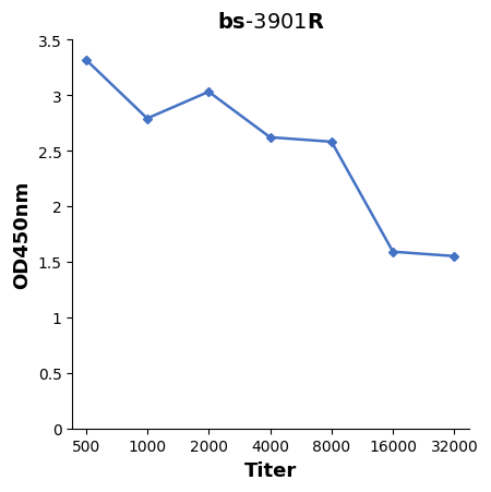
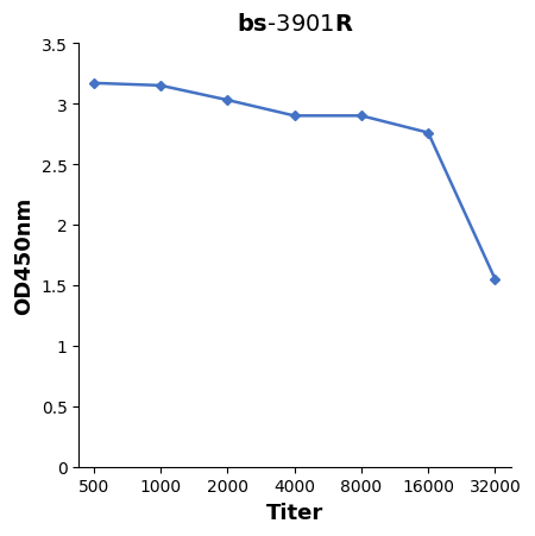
500: 3.32 -> 3.17
1000: 2.79 -> 3.15
4000: 2.62 -> 2.90
8000: 2.58 -> 2.90
16000: 1.59 -> 2.76
